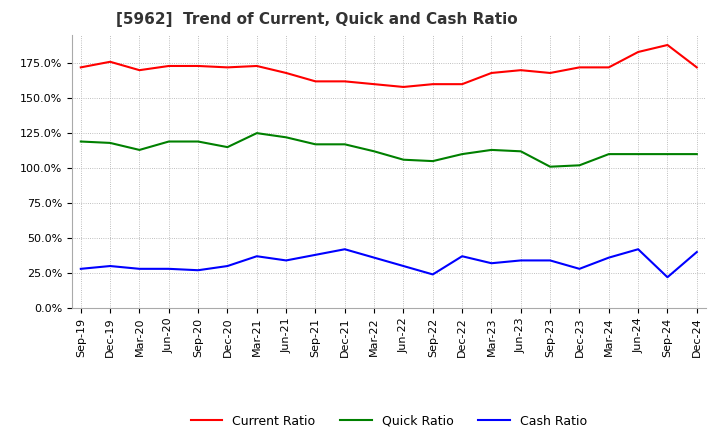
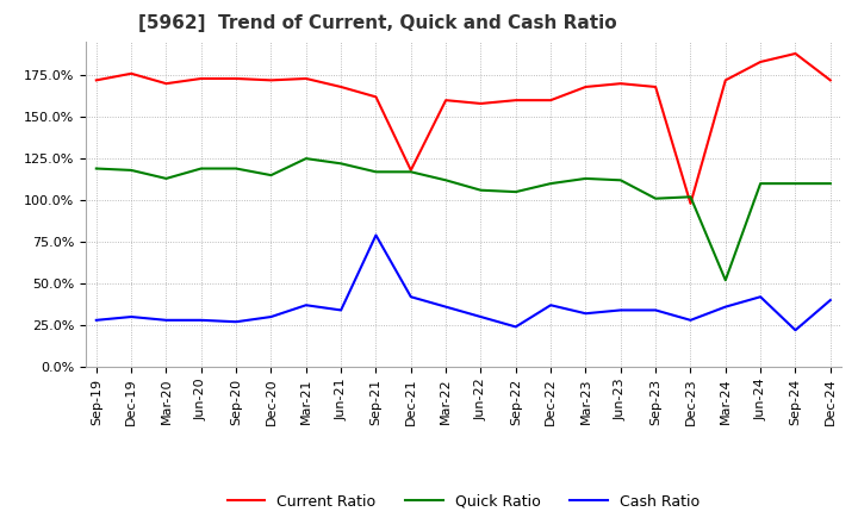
Cash Ratio/Sep-21: 38% -> 79%
Current Ratio/Dec-21: 162% -> 118%
Current Ratio/Dec-23: 172% -> 98%
Quick Ratio/Mar-24: 110% -> 52%
